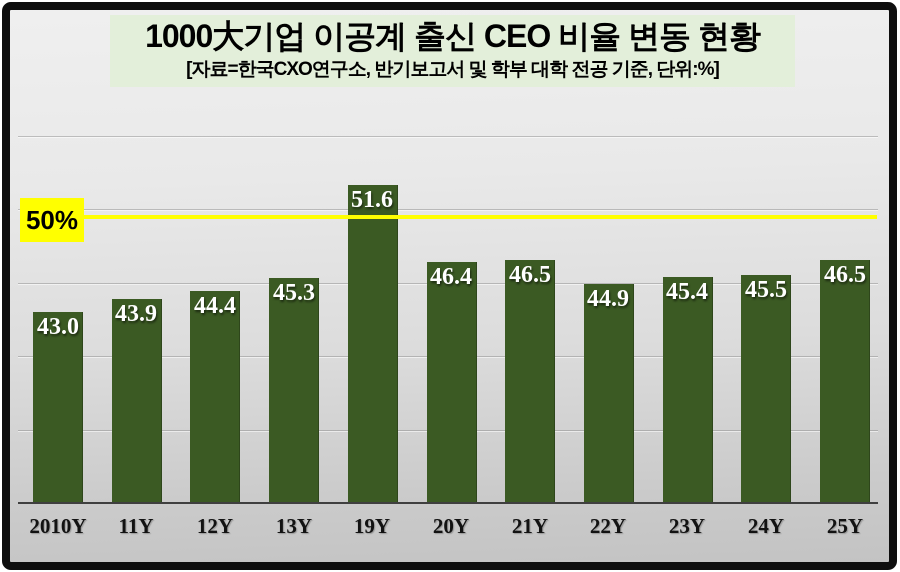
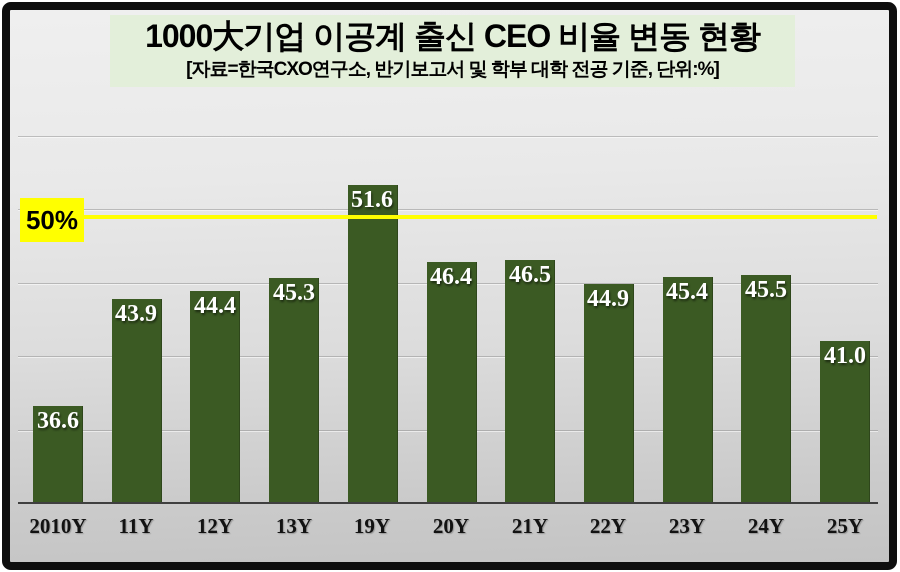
2010Y: 43.0 -> 36.6
25Y: 46.5 -> 41.0
